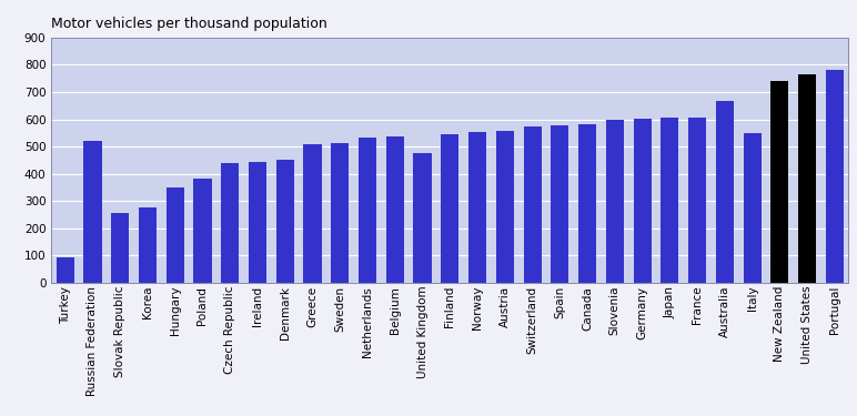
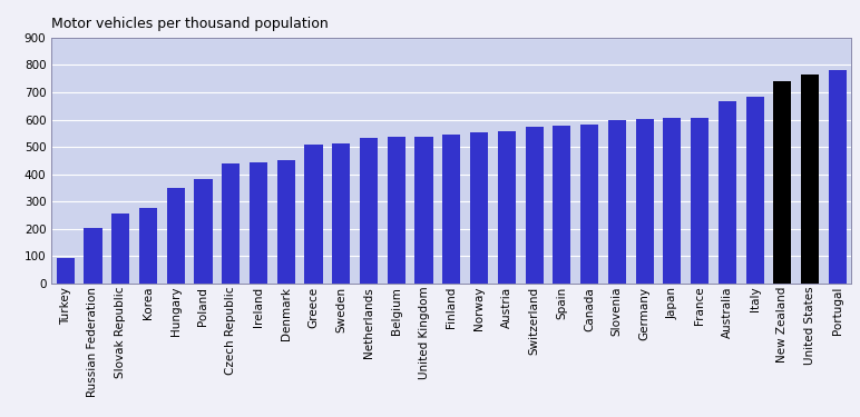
Russian Federation: 520 -> 205
United Kingdom: 475 -> 538
Italy: 550 -> 682
